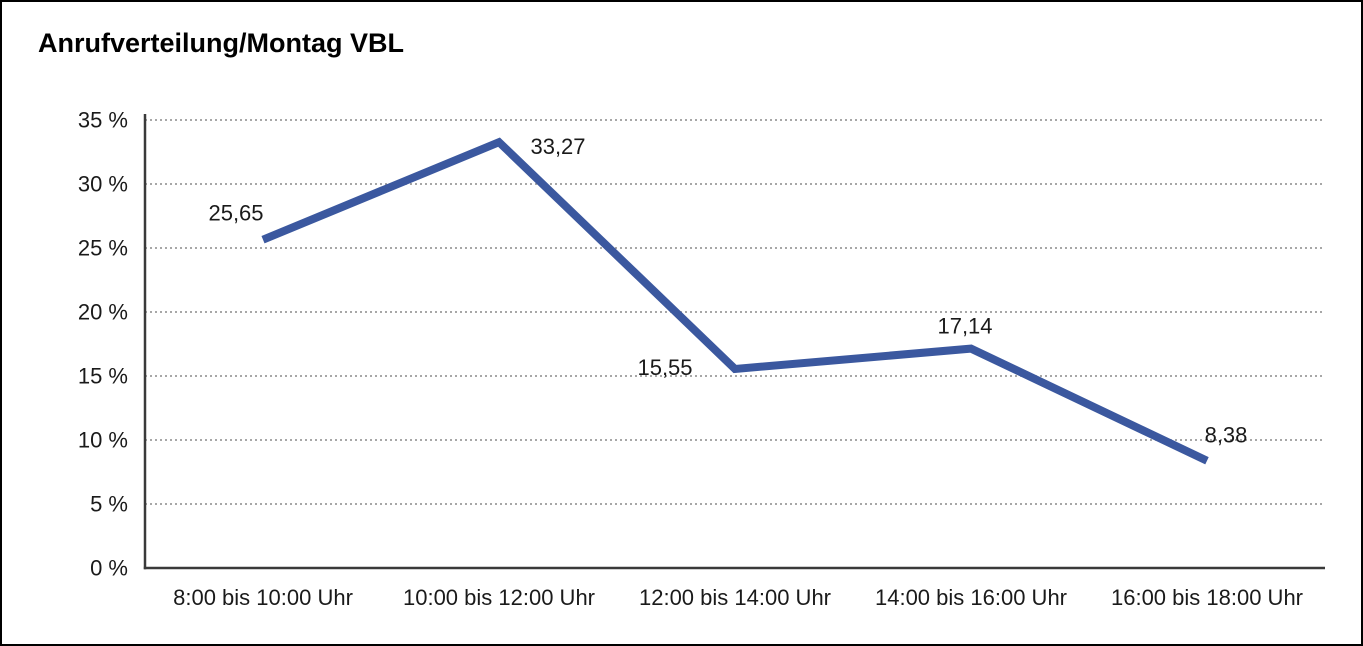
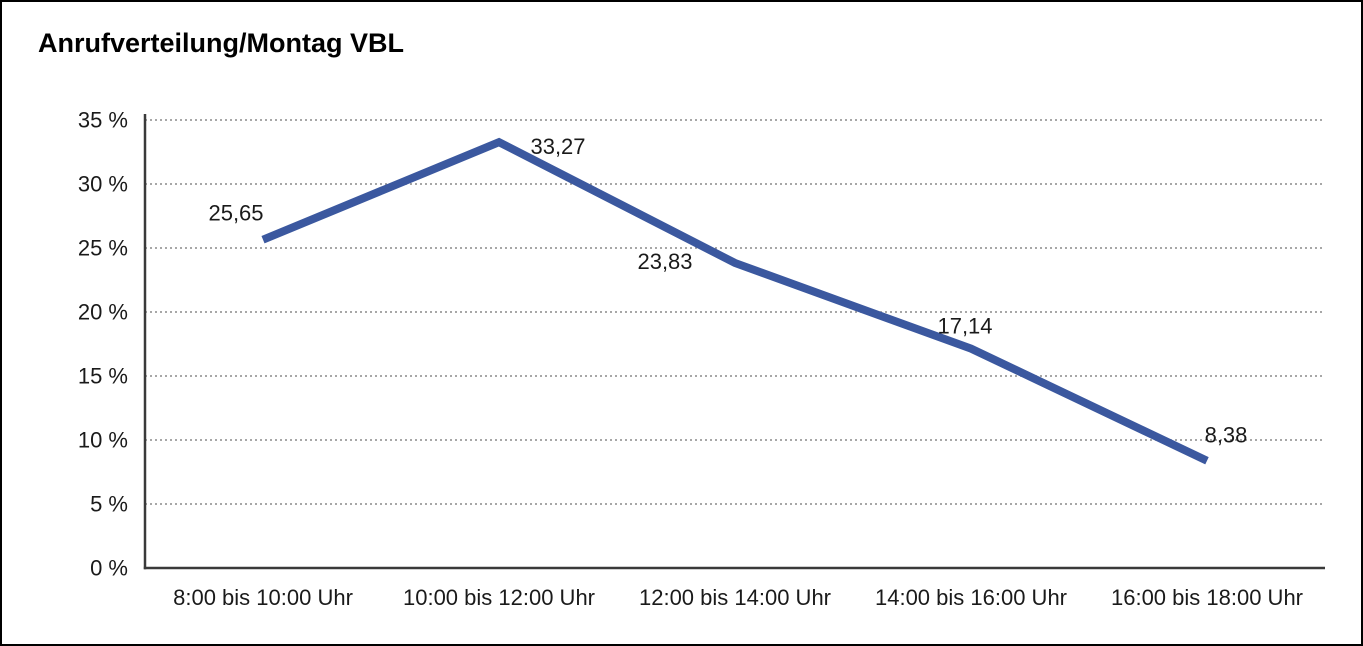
12:00 bis 14:00 Uhr: 15,55 -> 23,83
